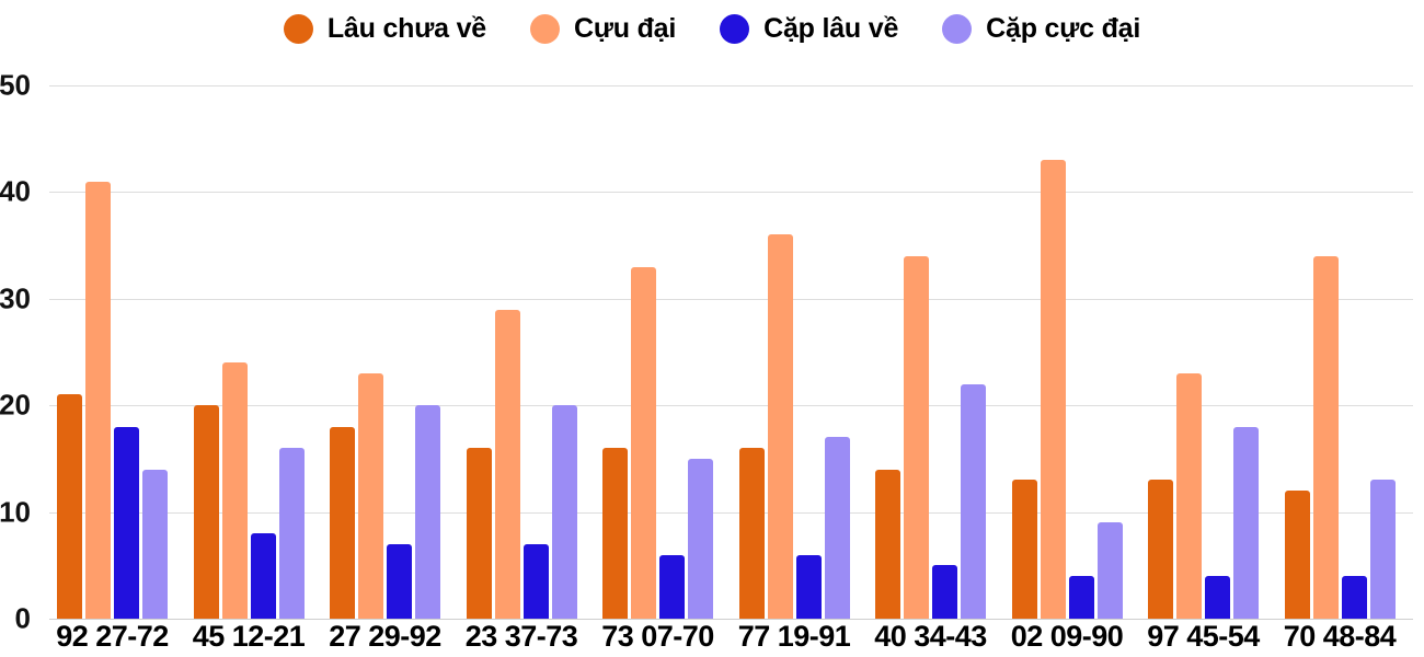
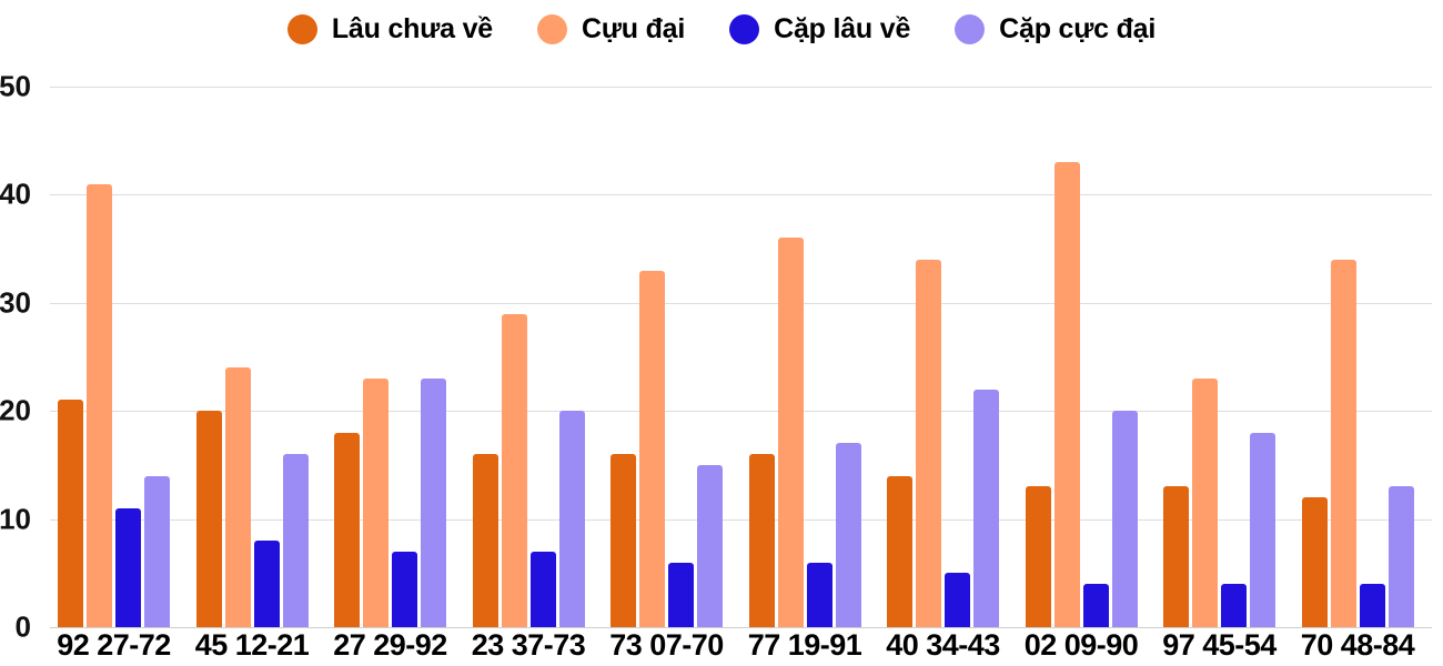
Cặp lâu về/92 27-72: 18 -> 11
Cặp cực đại/27 29-92: 20 -> 23
Cặp cực đại/02 09-90: 9 -> 20
